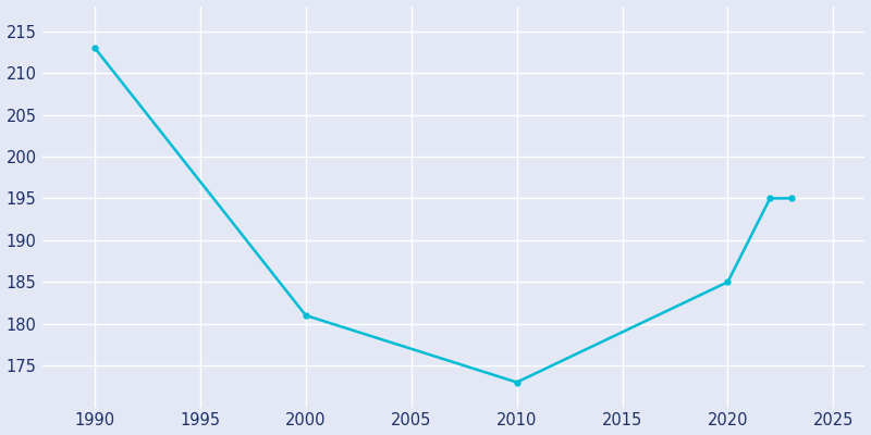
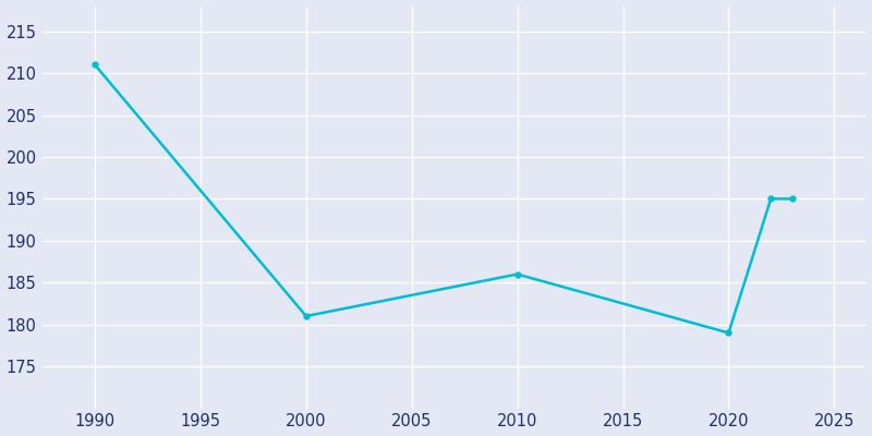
1990: 213 -> 211
2010: 173 -> 186
2020: 185 -> 179
